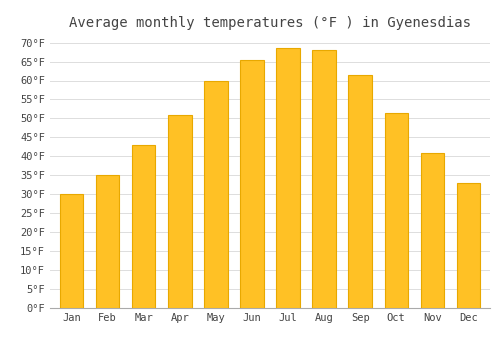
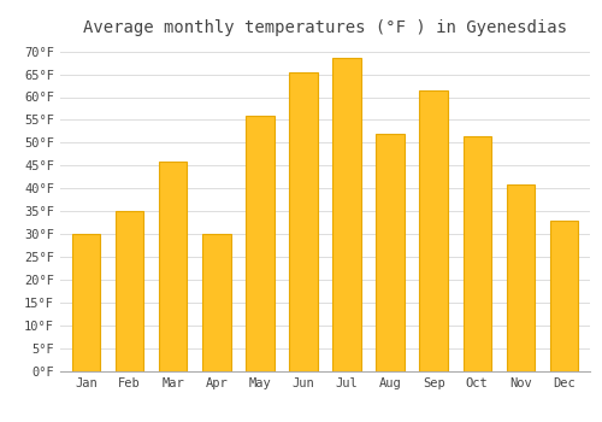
Mar: 43.0°F -> 46.0°F
Apr: 51.0°F -> 30.0°F
May: 60.0°F -> 56.0°F
Aug: 68.0°F -> 52.0°F
